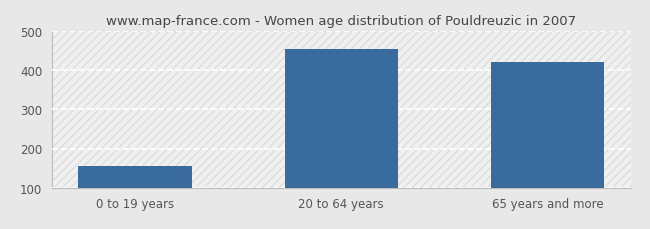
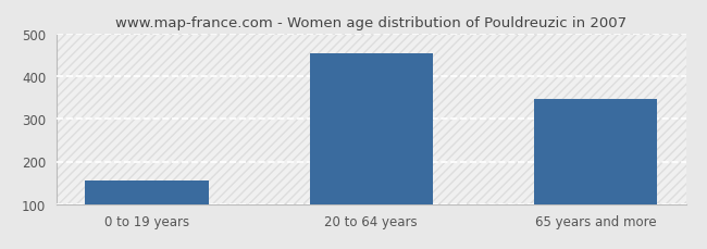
65 years and more: 420 -> 348
